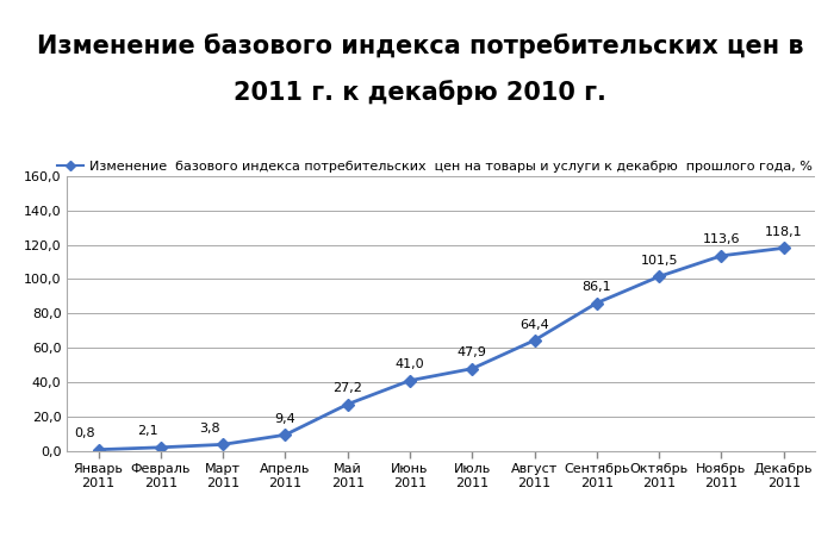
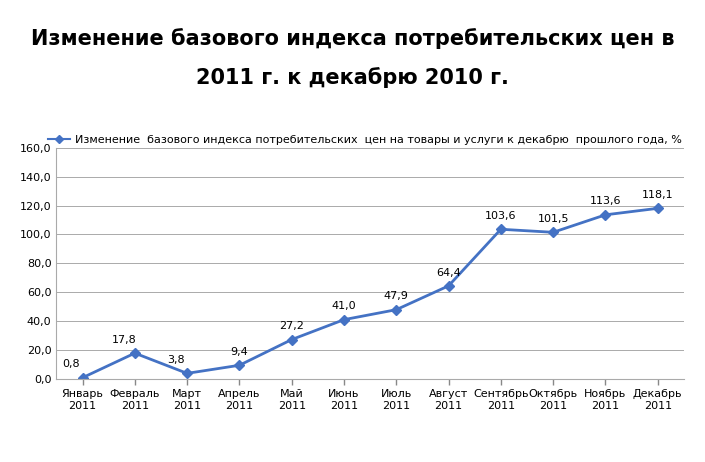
Февраль 2011: 2,1 -> 17,8
Сентябрь 2011: 86,1 -> 103,6
